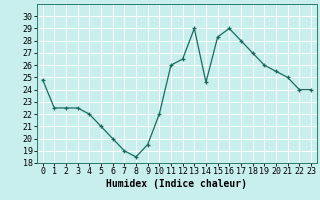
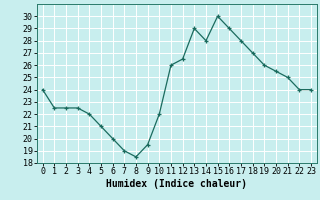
0: 24.8 -> 24.0
14: 24.6 -> 28.0
15: 28.3 -> 30.0
